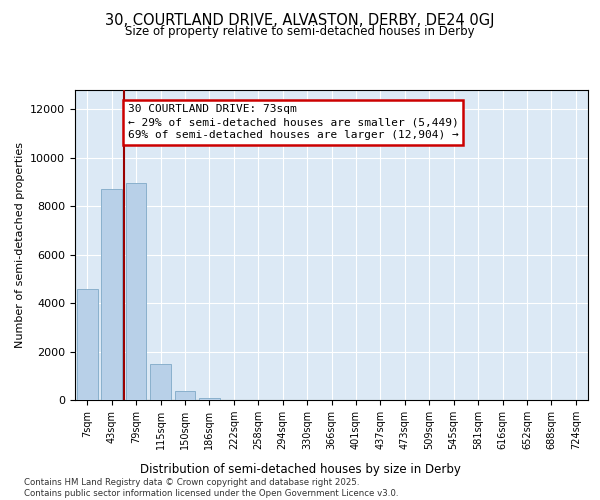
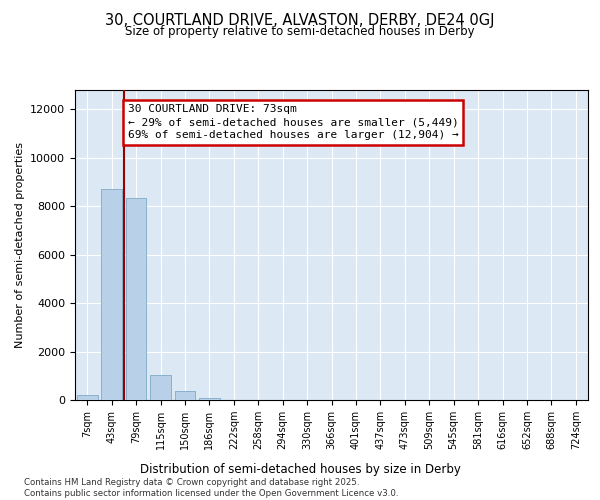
7sqm: 4600 -> 200
79sqm: 8950 -> 8350
115sqm: 1500 -> 1050
